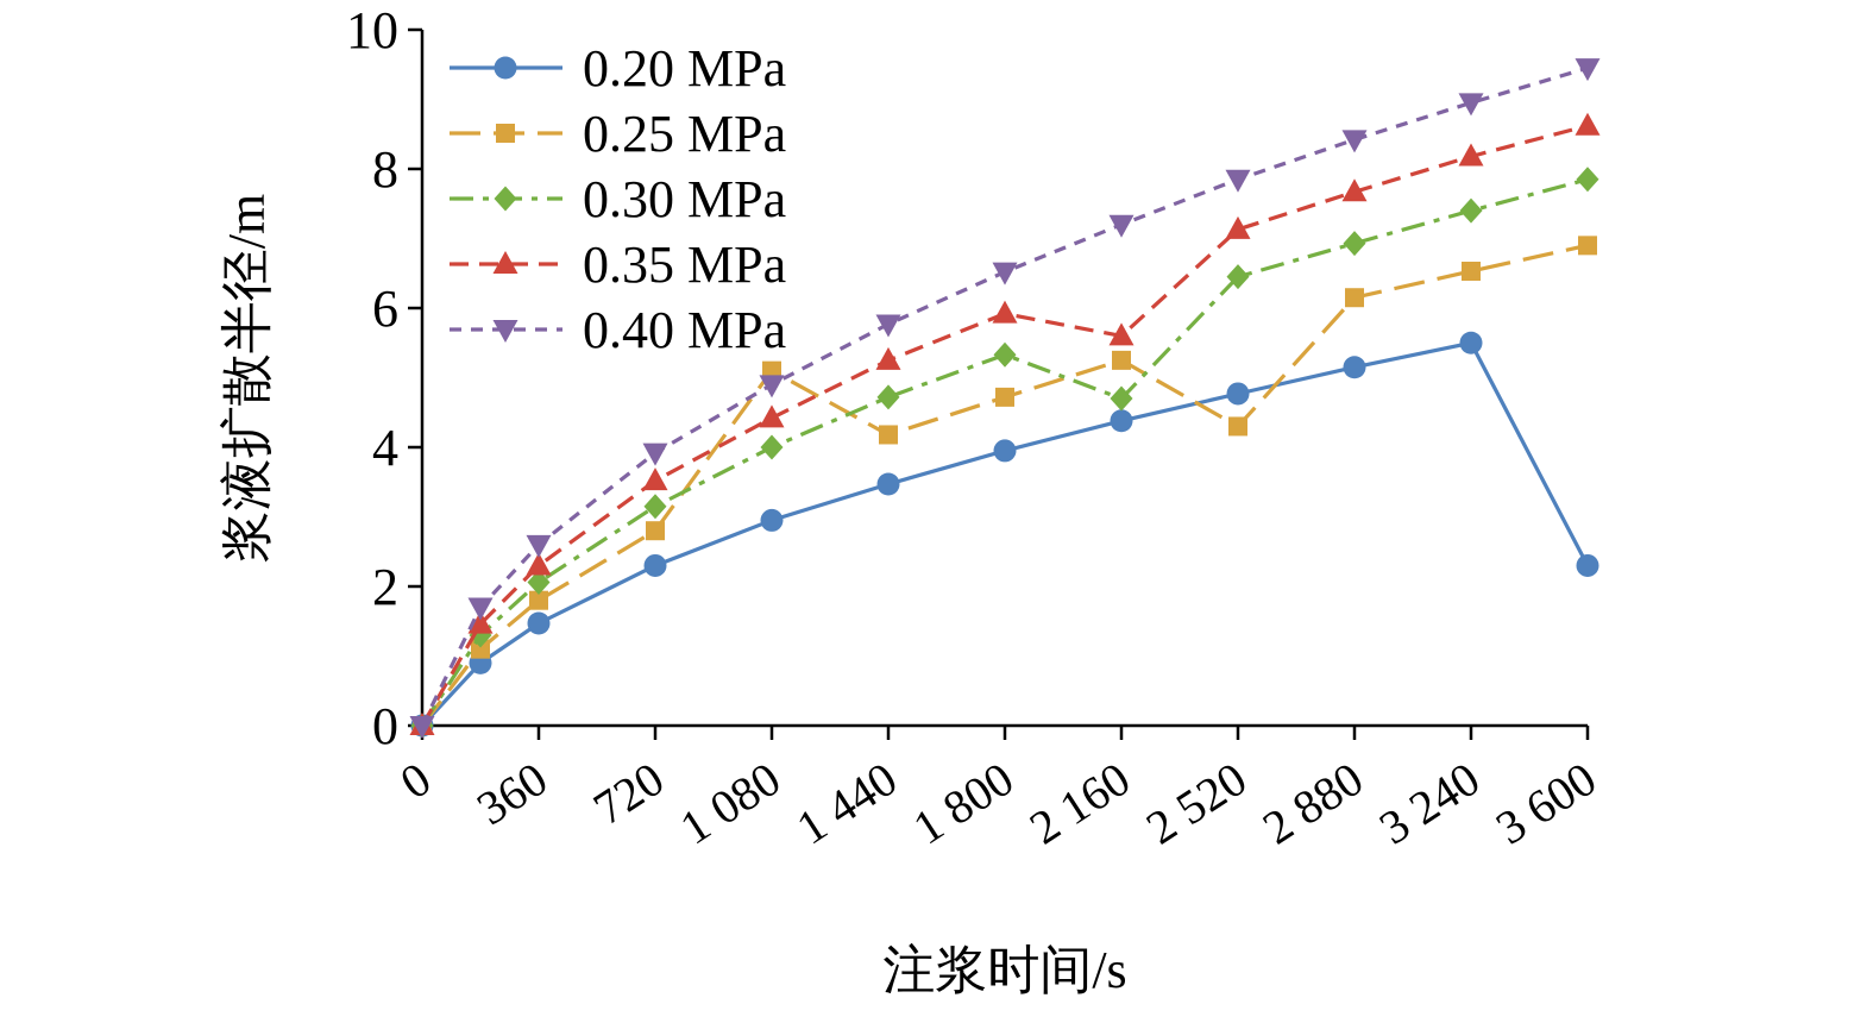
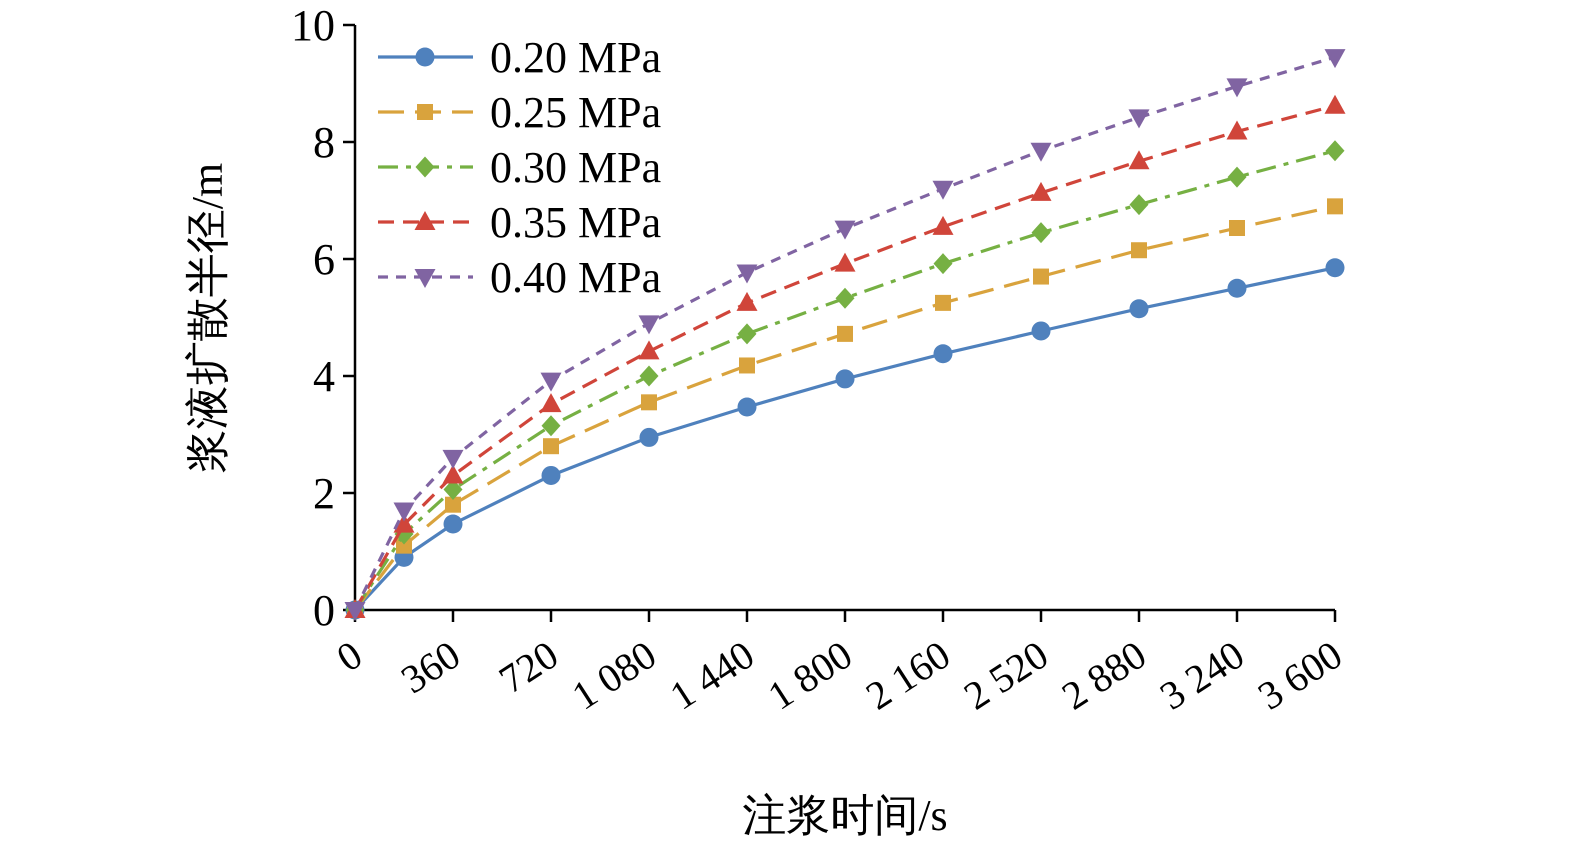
0.25 MPa/1080: 5.1 -> 3.5
0.30 MPa/2160: 4.7 -> 5.9
0.35 MPa/2160: 5.6 -> 6.5
0.25 MPa/2520: 4.3 -> 5.7
0.20 MPa/3600: 2.3 -> 5.8
